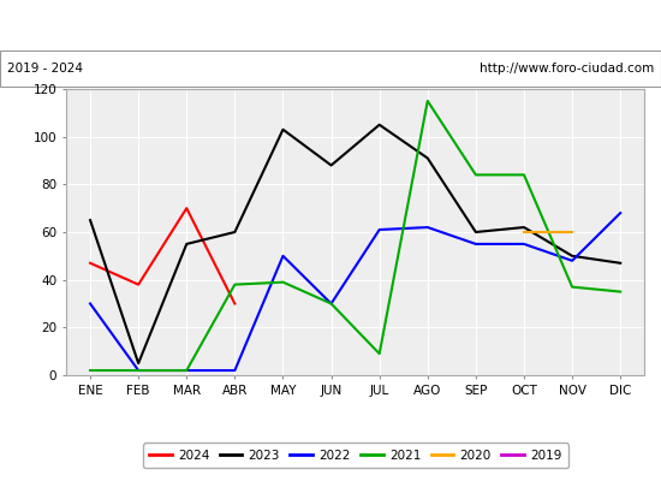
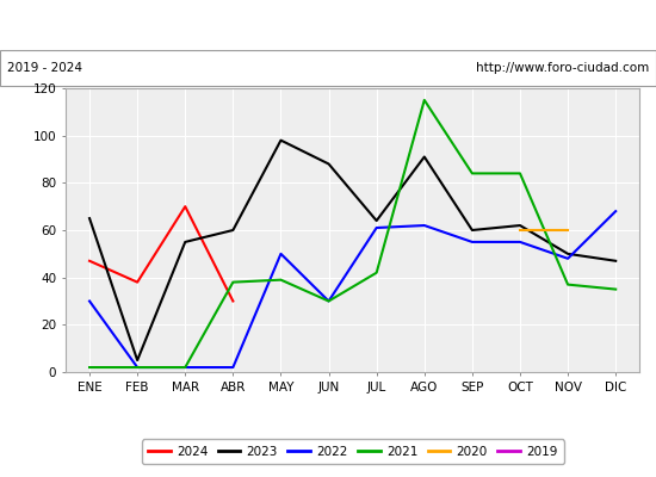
2023/MAY: 103 -> 98
2023/JUL: 105 -> 64
2021/JUL: 9 -> 42
